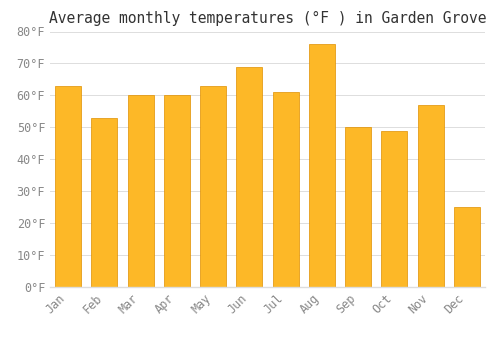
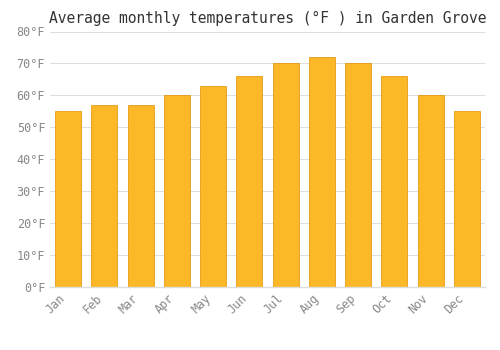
Jan: 63°F -> 55°F
Feb: 53°F -> 57°F
Mar: 60°F -> 57°F
Jun: 69°F -> 66°F
Jul: 61°F -> 70°F
Aug: 76°F -> 72°F
Sep: 50°F -> 70°F
Oct: 49°F -> 66°F
Nov: 57°F -> 60°F
Dec: 25°F -> 55°F
